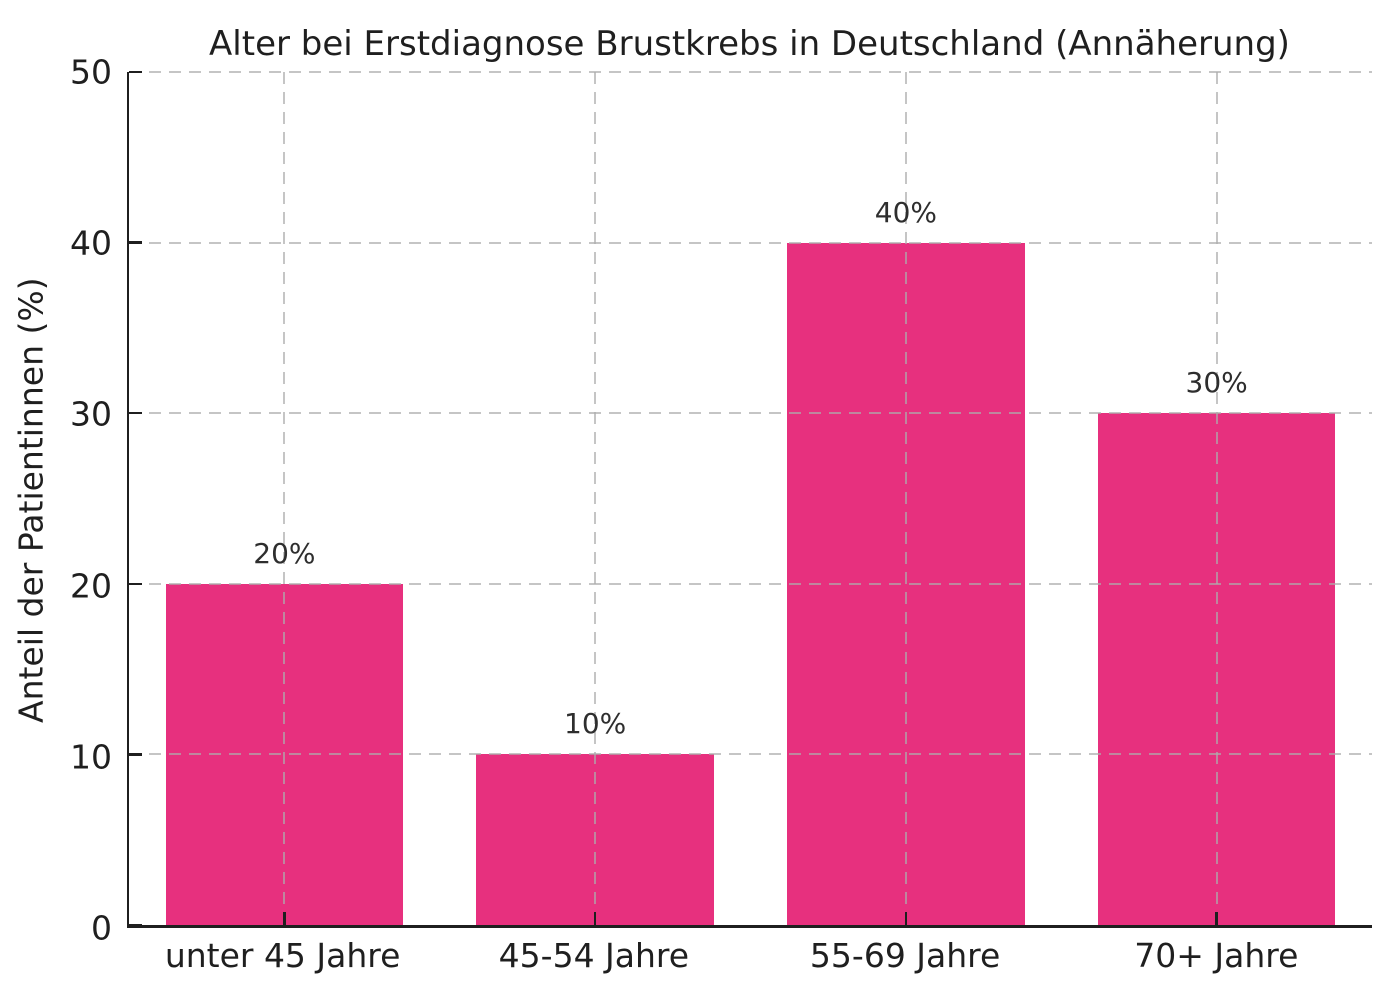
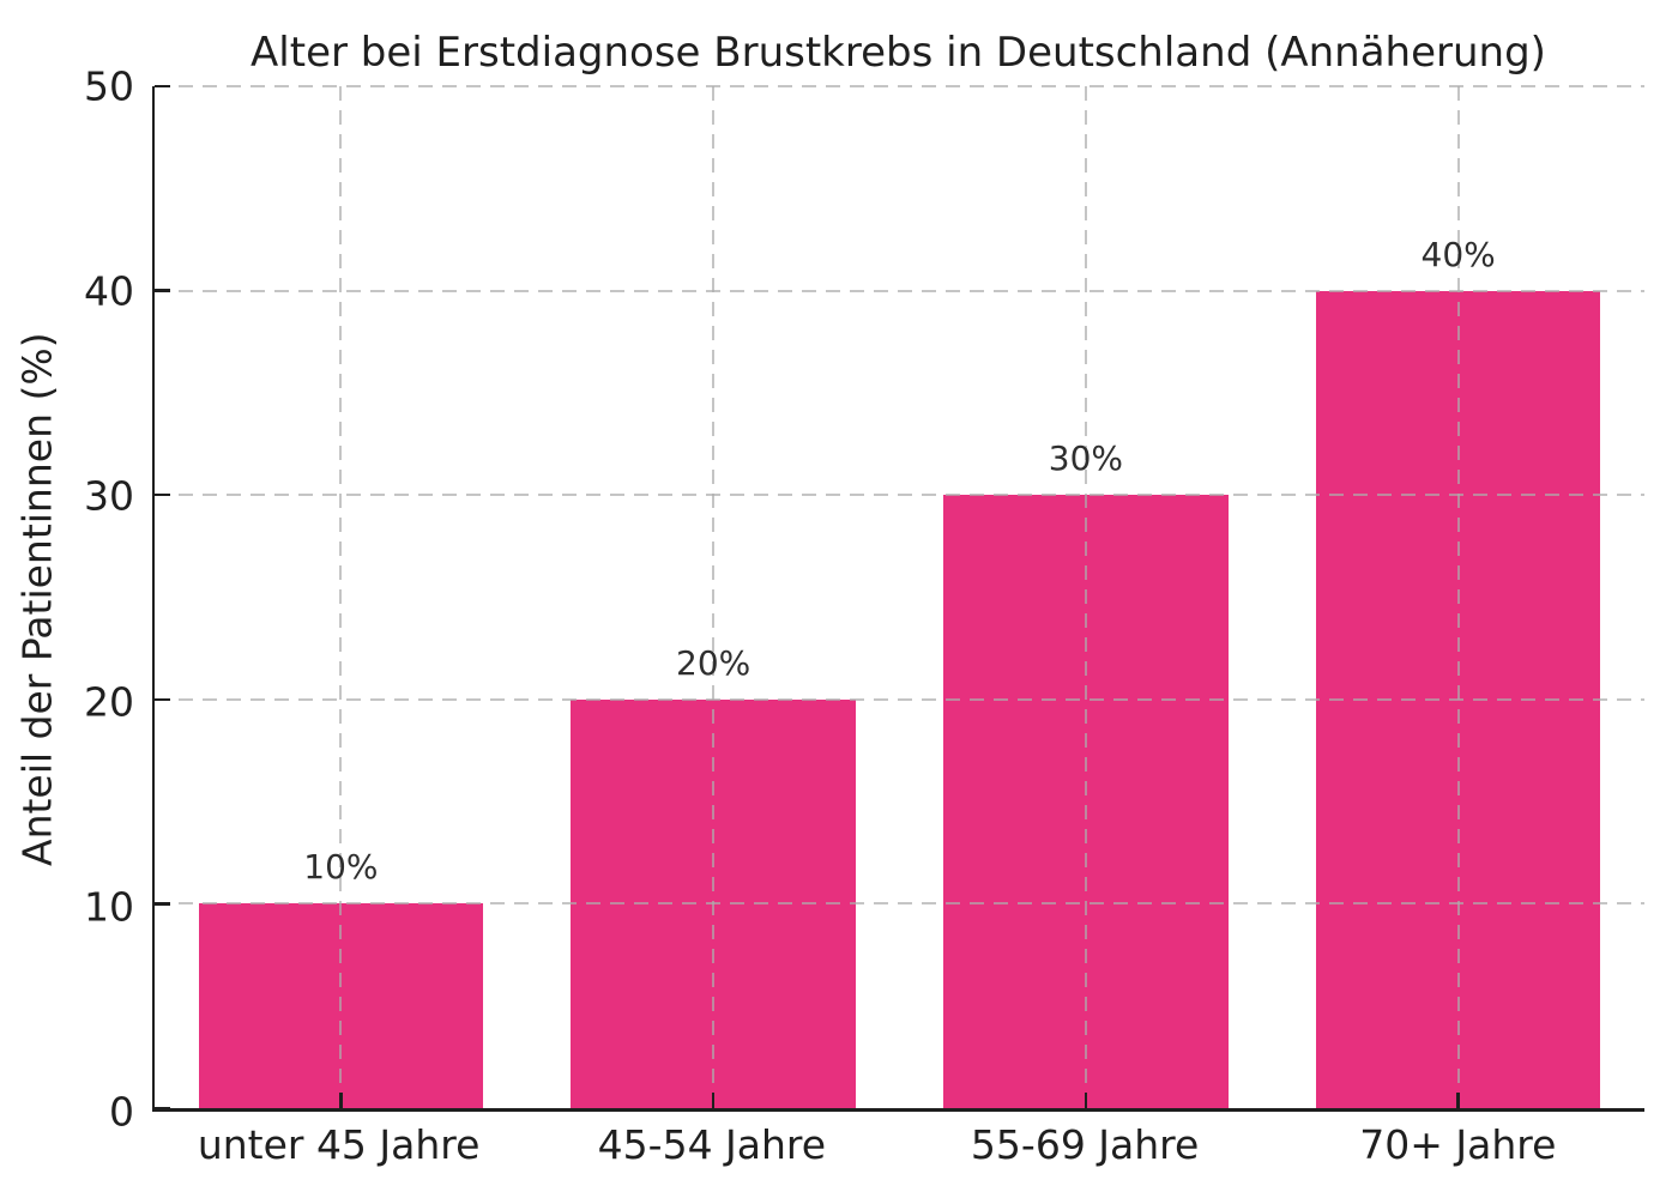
unter 45 Jahre: 20% -> 10%
45-54 Jahre: 10% -> 20%
55-69 Jahre: 40% -> 30%
70+ Jahre: 30% -> 40%
